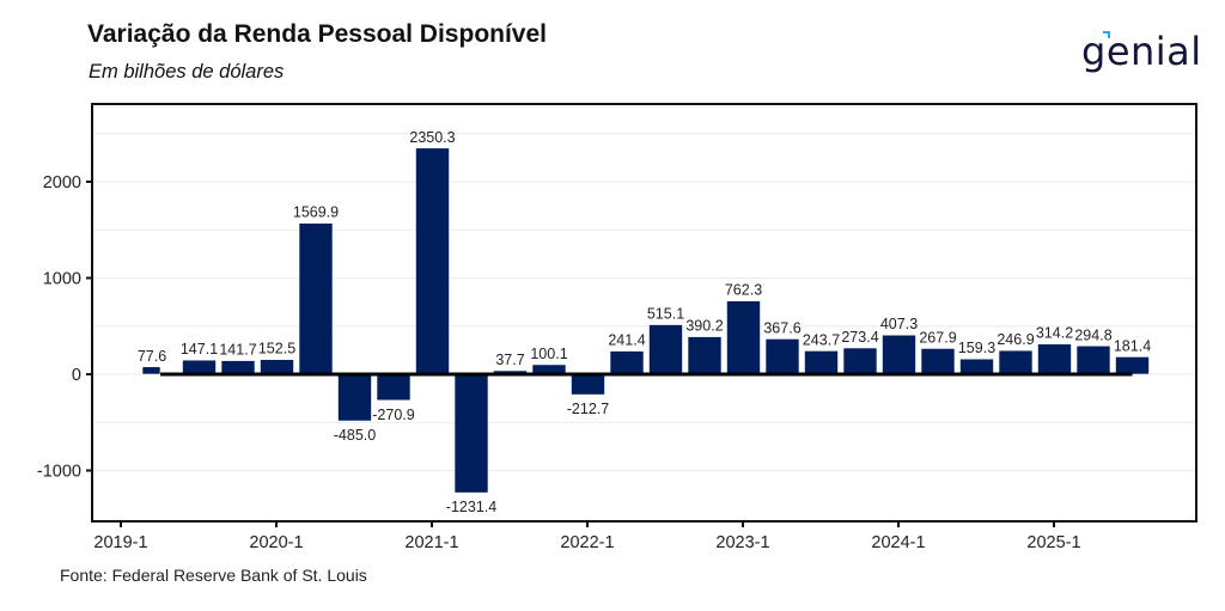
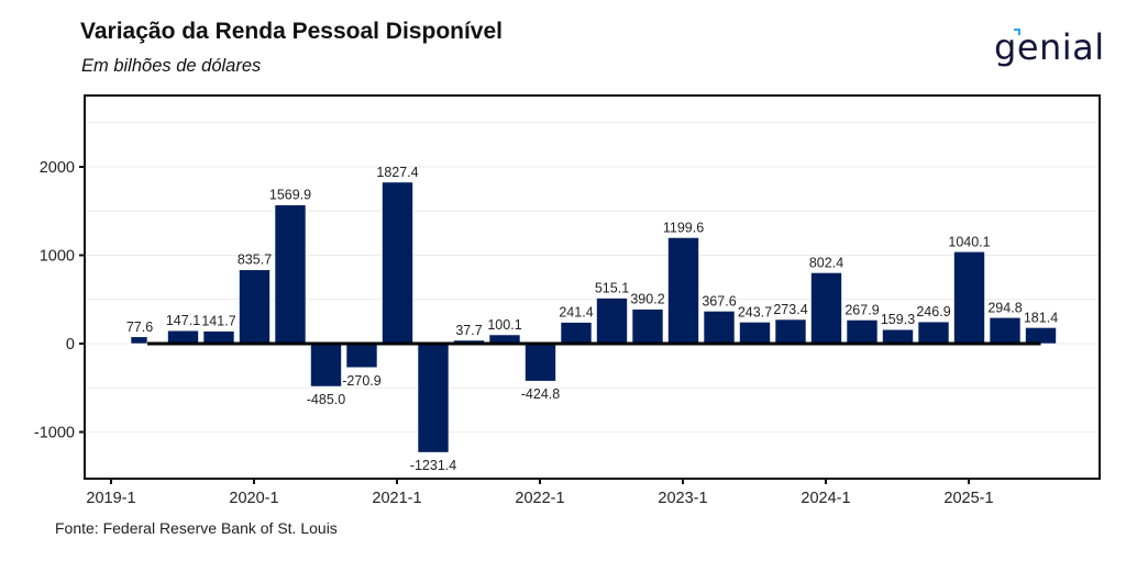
2020-1: 152.5 -> 835.7
2021-1: 2350.3 -> 1827.4
2022-1: -212.7 -> -424.8
2023-1: 762.3 -> 1199.6
2024-1: 407.3 -> 802.4
2025-1: 314.2 -> 1040.1
